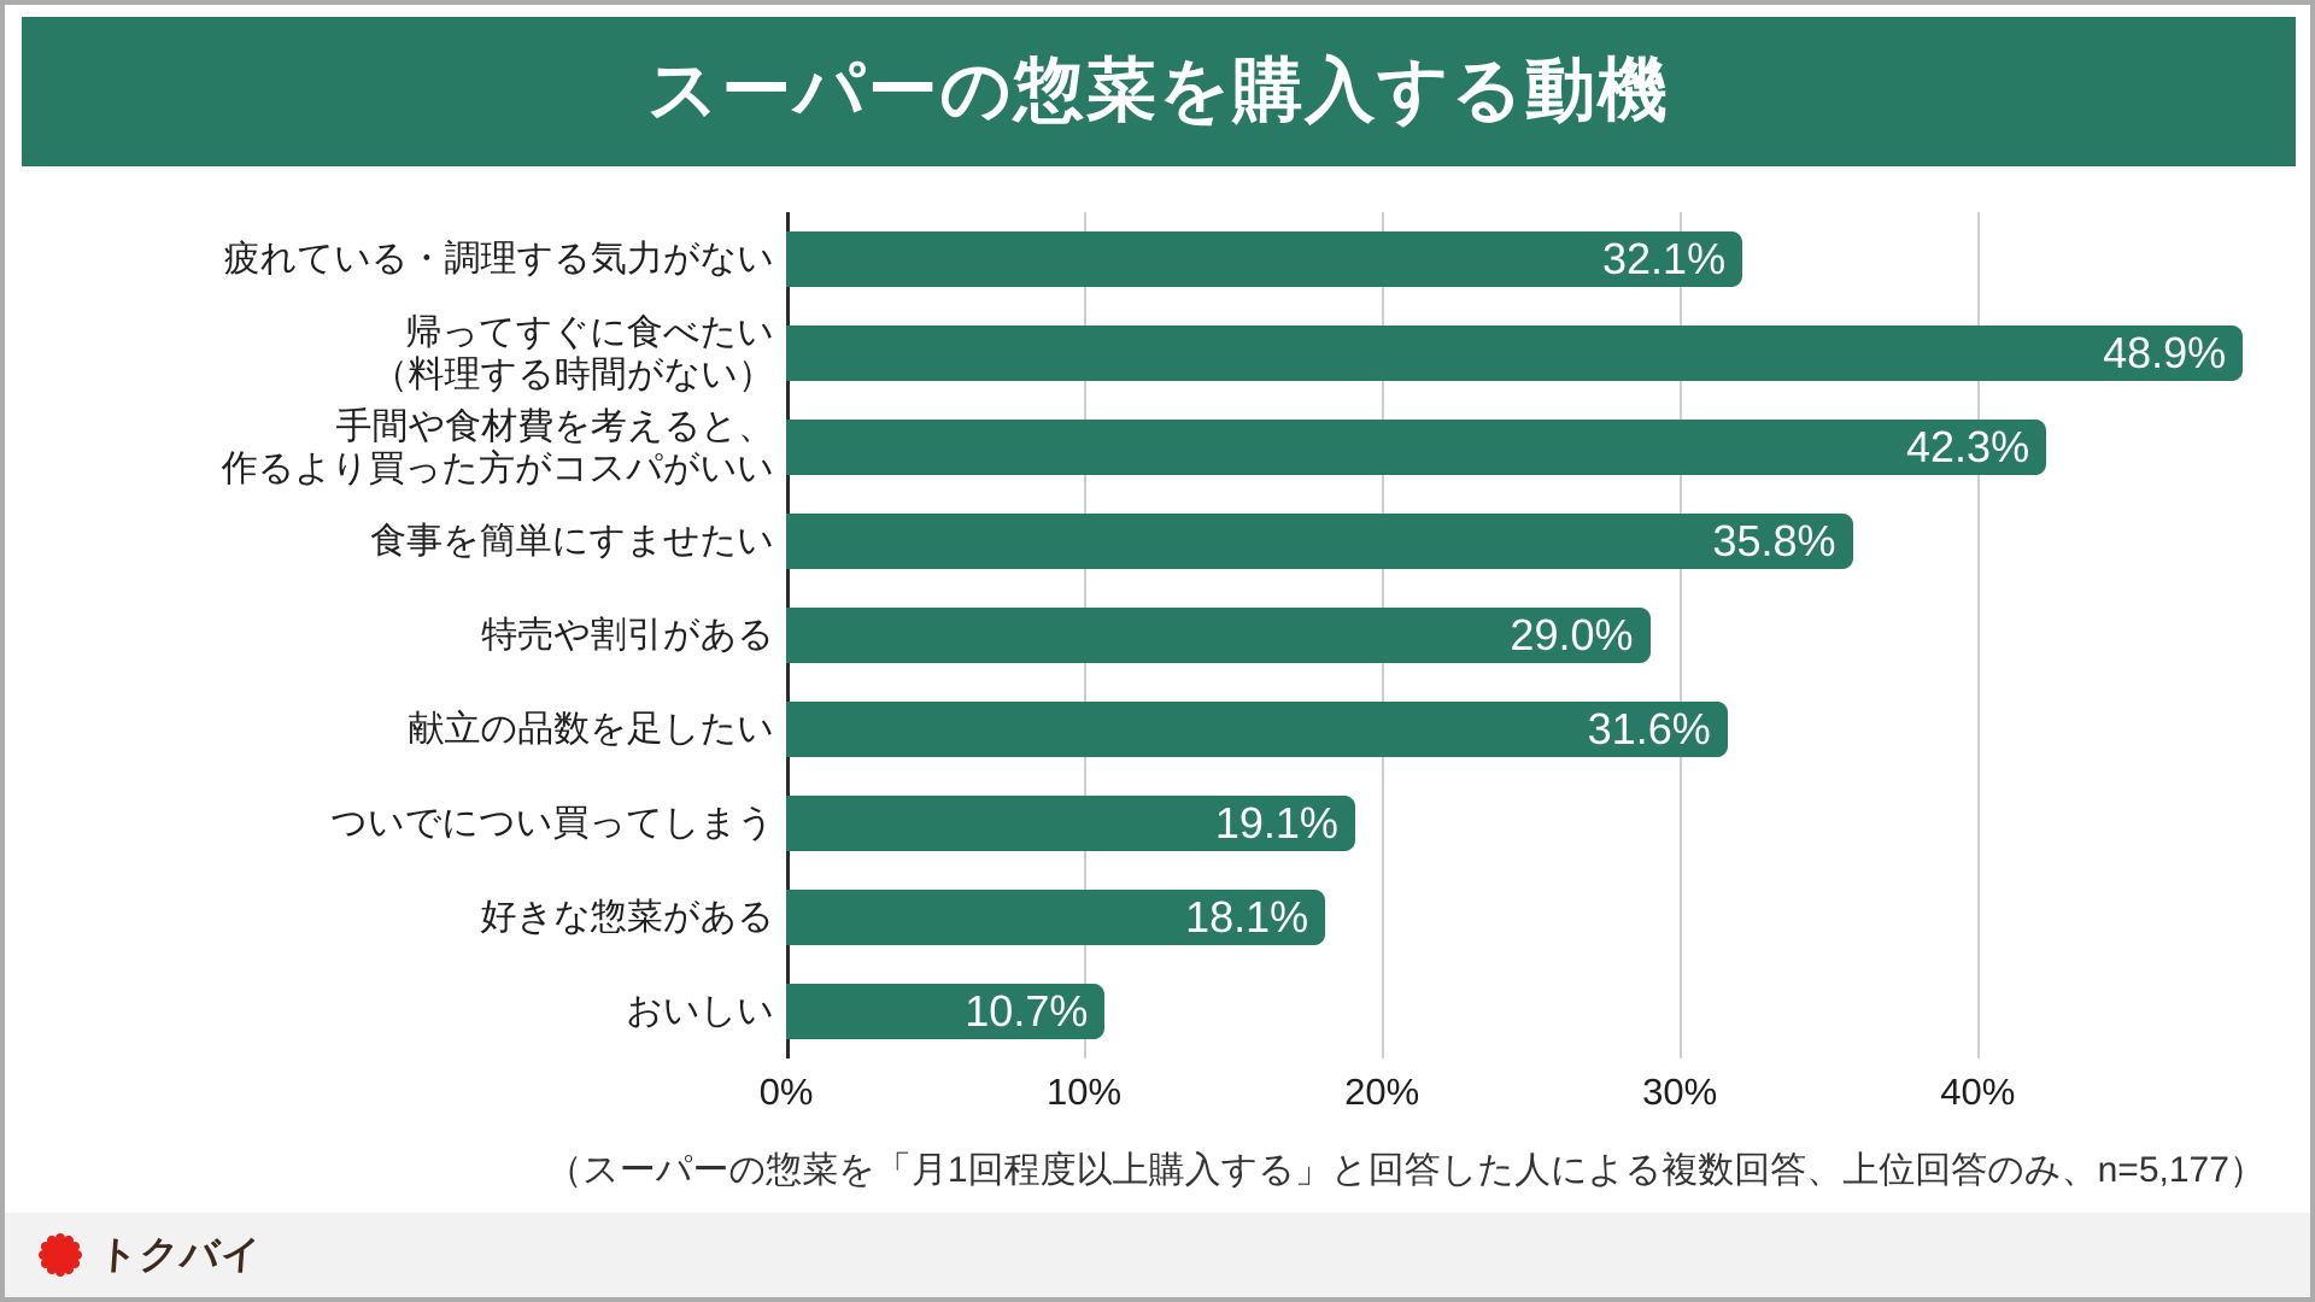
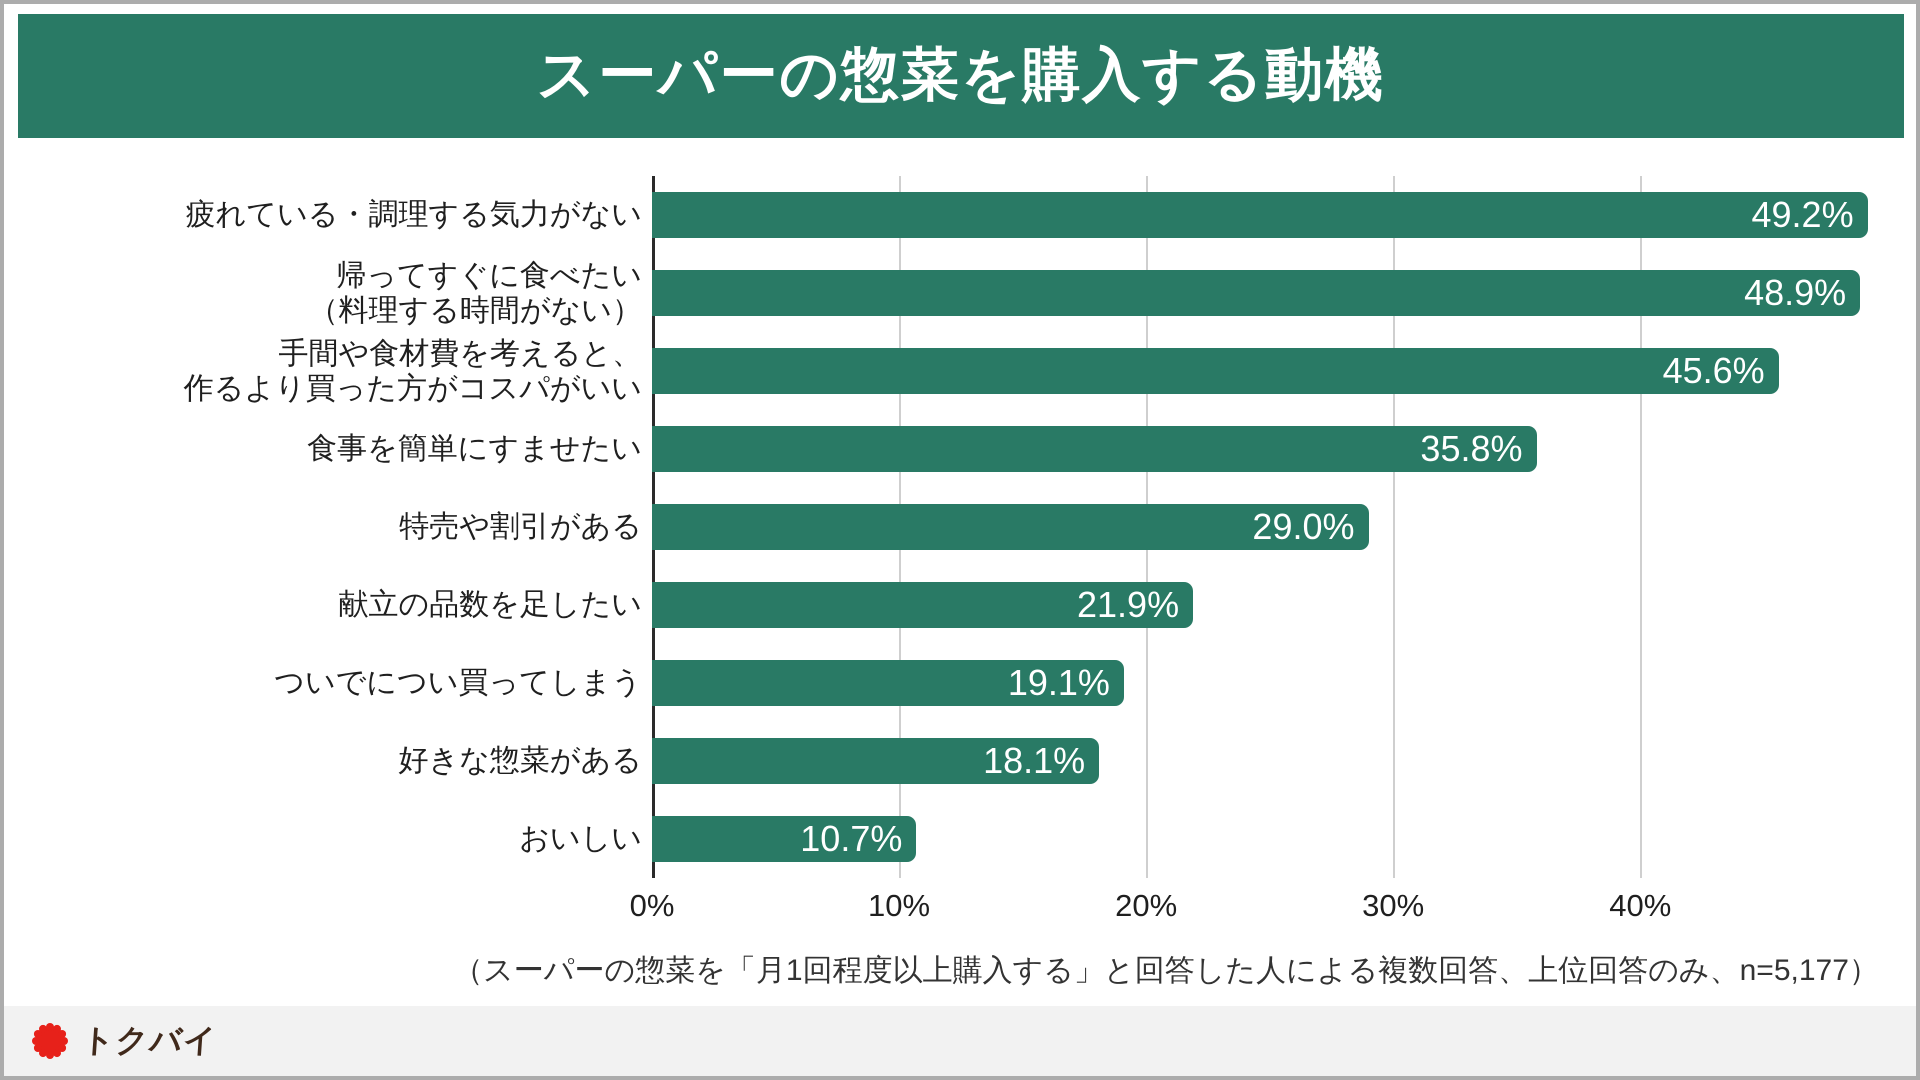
疲れている・調理する気力がない: 32.1% -> 49.2%
手間や食材費を考えると、 作るより買った方がコスパがいい: 42.3% -> 45.6%
献立の品数を足したい: 31.6% -> 21.9%
